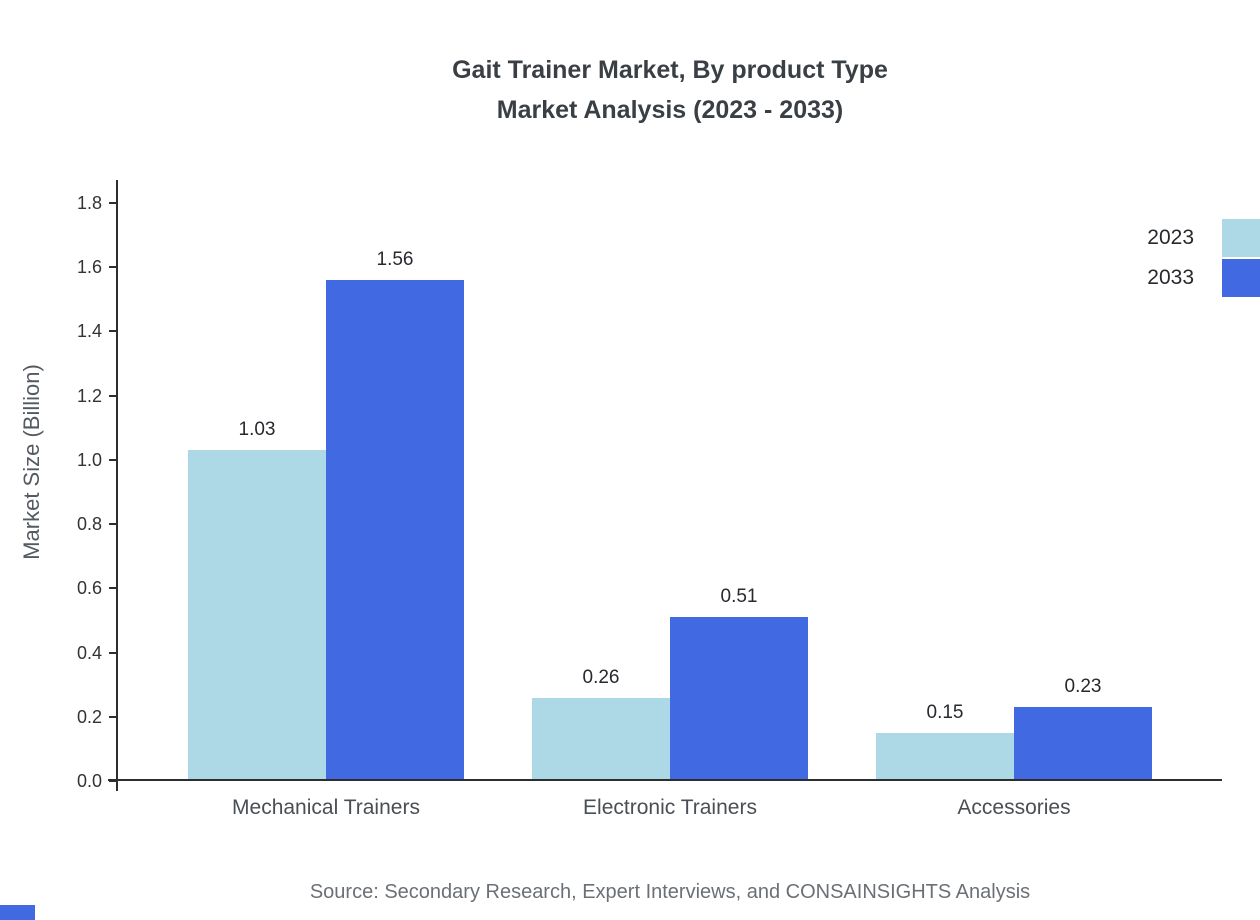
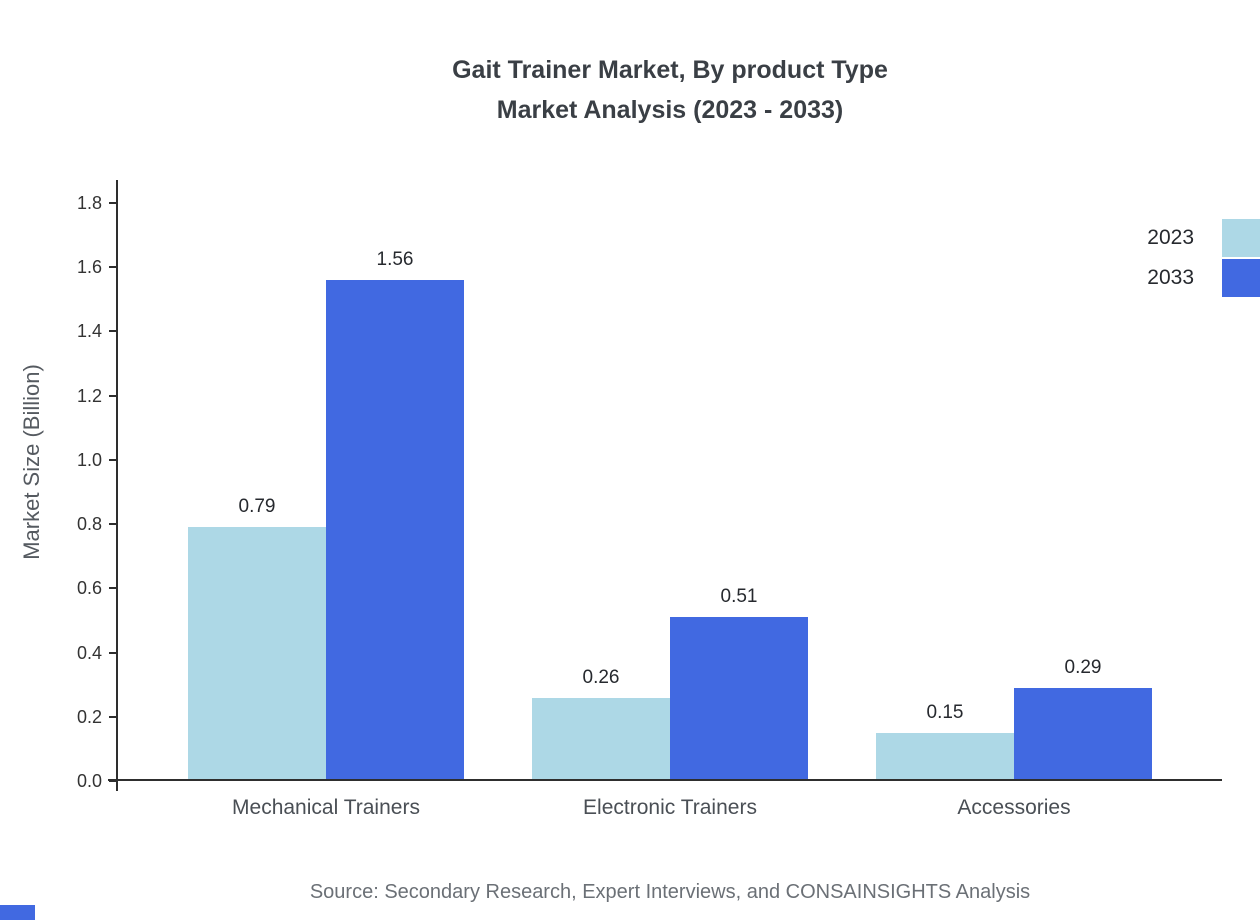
2023/Mechanical Trainers: 1.03 -> 0.79
2033/Accessories: 0.23 -> 0.29
